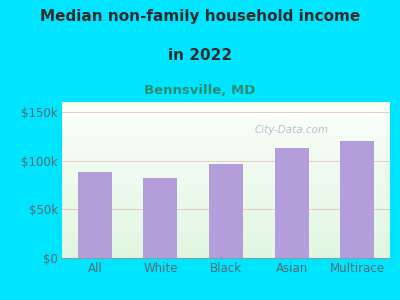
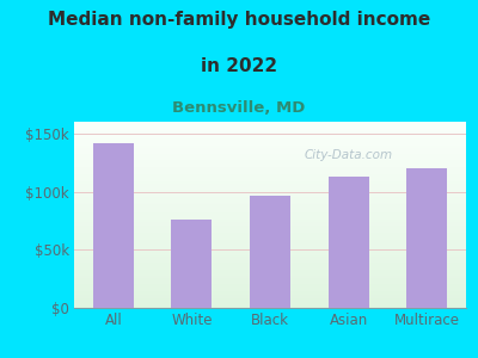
All: $88k -> $142k
White: $82k -> $76k
